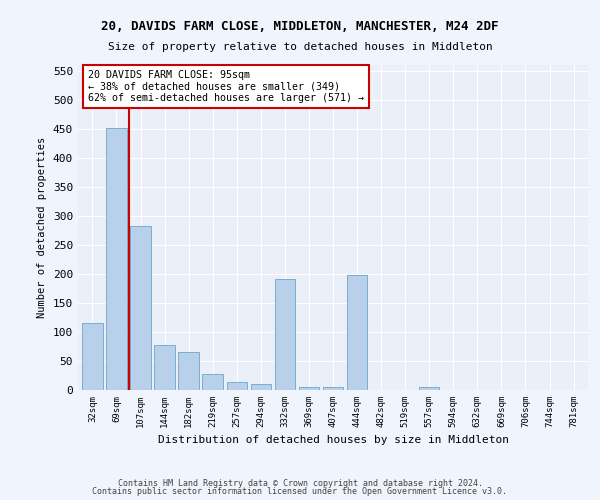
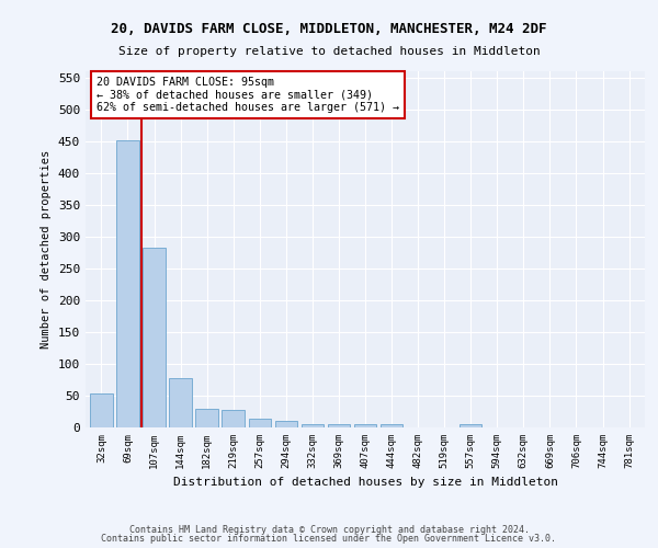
32sqm: 116 -> 53
182sqm: 66 -> 30
332sqm: 192 -> 5
444sqm: 198 -> 5
